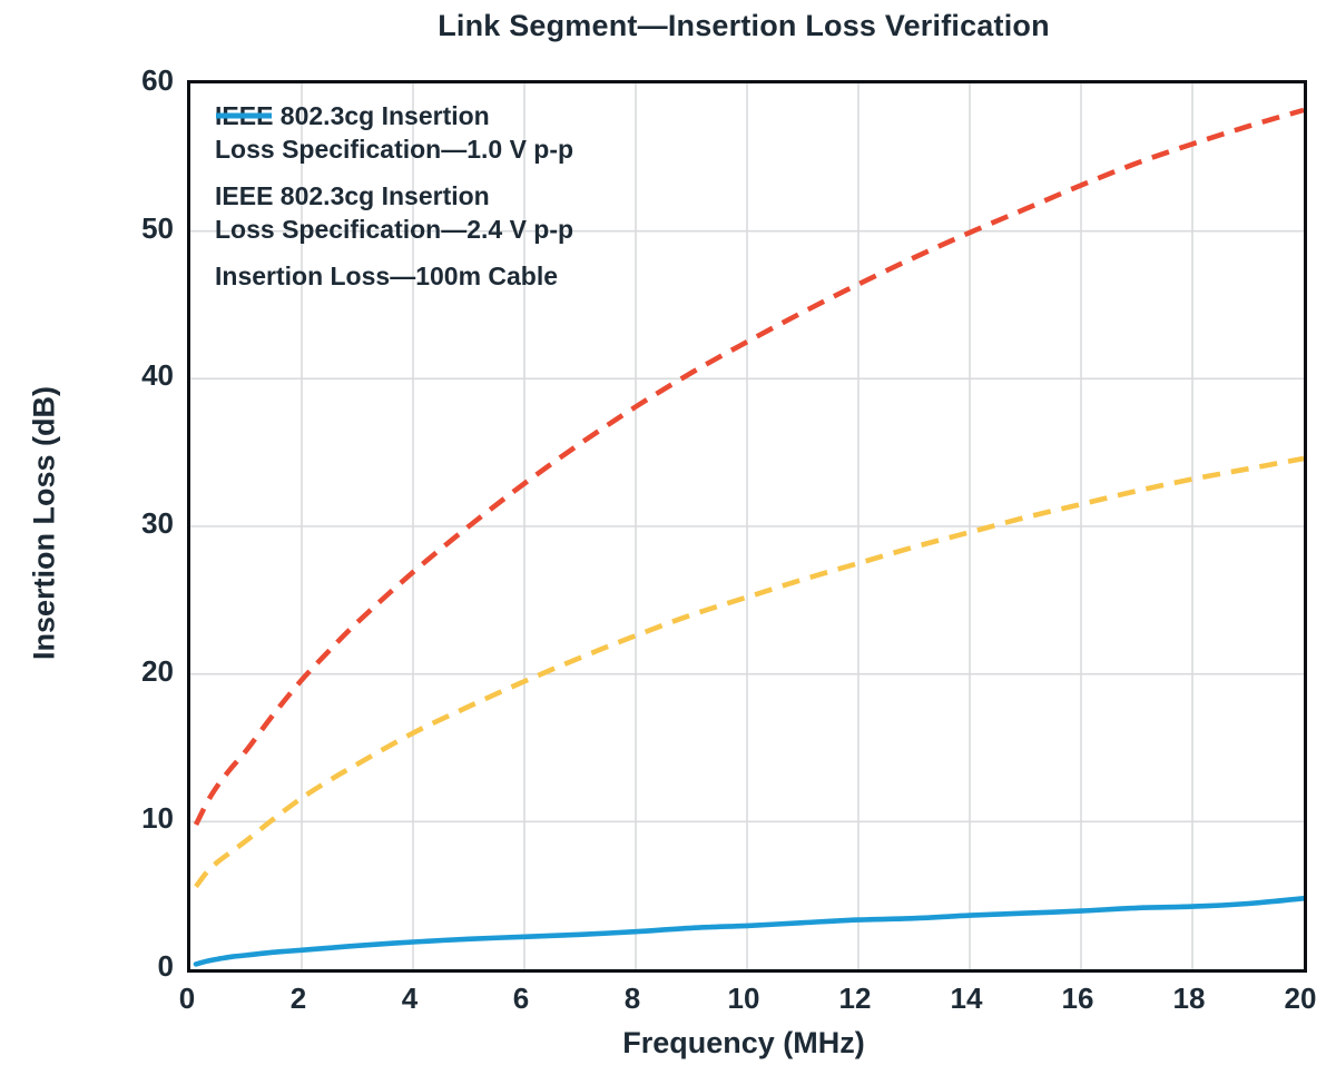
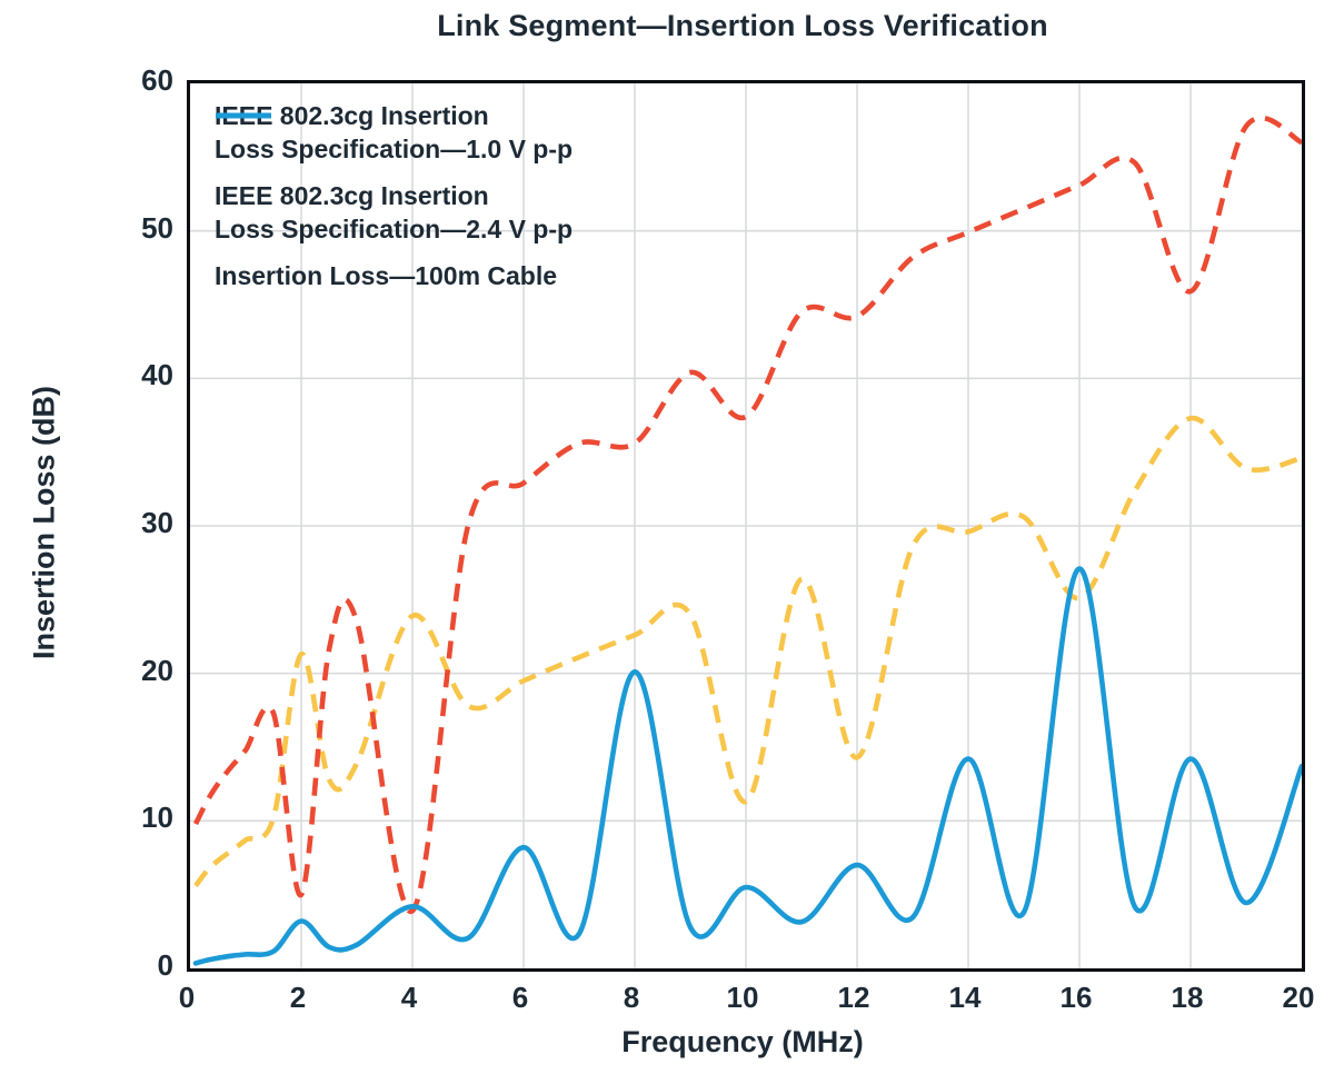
IEEE 802.3cg Insertion Loss Specification—1.0 V p-p/2: 11.6 -> 21.3
IEEE 802.3cg Insertion Loss Specification—2.4 V p-p/2: 19.6 -> 5.0
Insertion Loss—100m Cable/2: 1.3 -> 3.2
IEEE 802.3cg Insertion Loss Specification—1.0 V p-p/4: 16.0 -> 23.9
IEEE 802.3cg Insertion Loss Specification—2.4 V p-p/4: 26.9 -> 3.9
Insertion Loss—100m Cable/4: 1.9 -> 4.2
Insertion Loss—100m Cable/6: 2.2 -> 8.2
IEEE 802.3cg Insertion Loss Specification—2.4 V p-p/8: 38.1 -> 35.6
Insertion Loss—100m Cable/8: 2.5 -> 20.1
IEEE 802.3cg Insertion Loss Specification—1.0 V p-p/10: 25.2 -> 11.3
IEEE 802.3cg Insertion Loss Specification—2.4 V p-p/10: 42.5 -> 37.4
Insertion Loss—100m Cable/10: 3.0 -> 5.5
IEEE 802.3cg Insertion Loss Specification—1.0 V p-p/12: 27.5 -> 14.3
IEEE 802.3cg Insertion Loss Specification—2.4 V p-p/12: 46.4 -> 44.2
Insertion Loss—100m Cable/12: 3.4 -> 7.0
Insertion Loss—100m Cable/14: 3.6 -> 14.2
IEEE 802.3cg Insertion Loss Specification—1.0 V p-p/16: 31.5 -> 25.1
Insertion Loss—100m Cable/16: 4.0 -> 27.1
IEEE 802.3cg Insertion Loss Specification—1.0 V p-p/18: 33.2 -> 37.3
IEEE 802.3cg Insertion Loss Specification—2.4 V p-p/18: 55.9 -> 45.9
Insertion Loss—100m Cable/18: 4.2 -> 14.2
IEEE 802.3cg Insertion Loss Specification—2.4 V p-p/20: 58.2 -> 56.0
Insertion Loss—100m Cable/20: 4.8 -> 13.7
